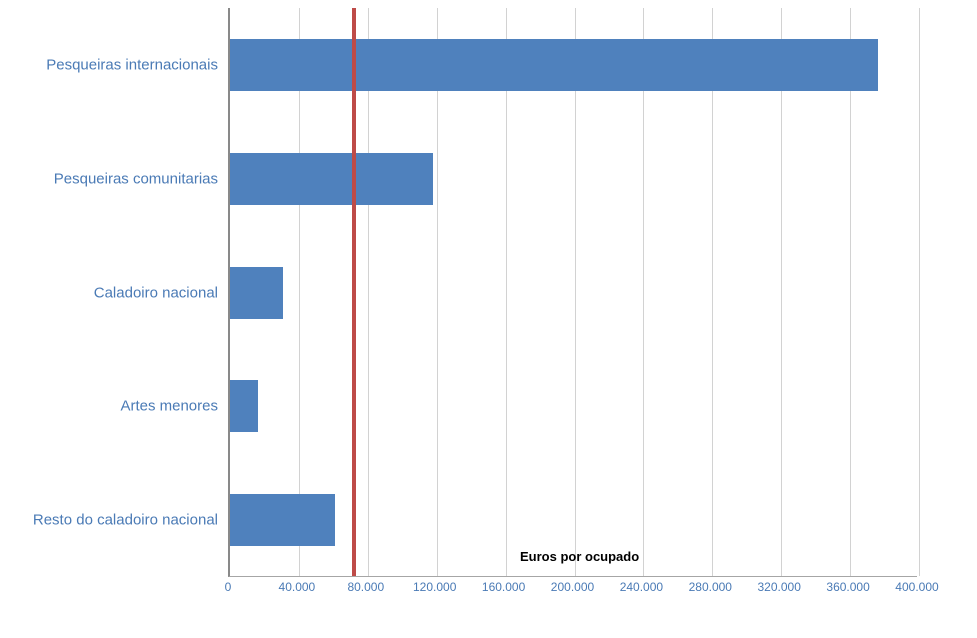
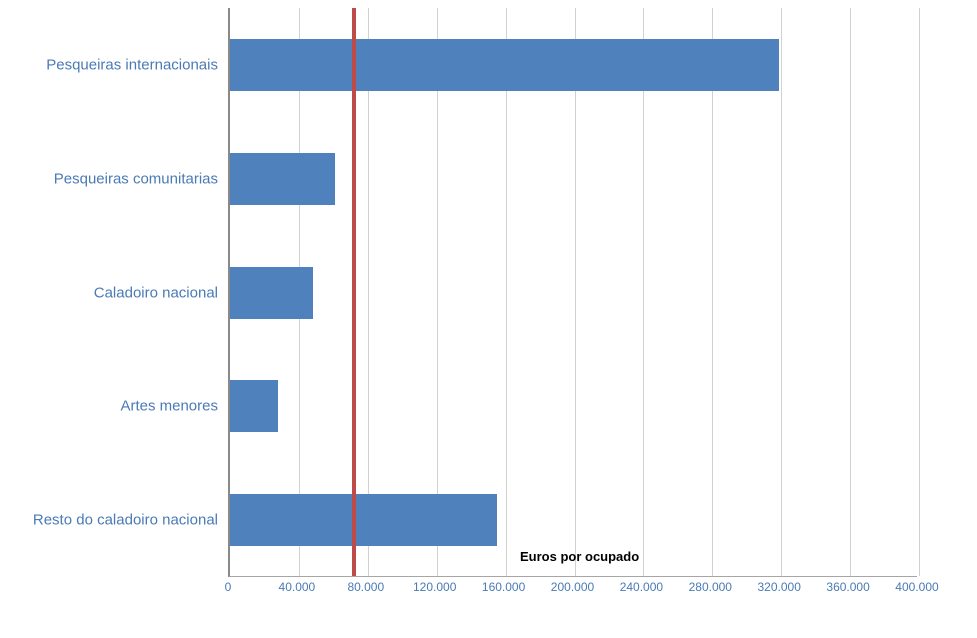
Pesqueiras internacionais: 376000 -> 319000
Pesqueiras comunitarias: 118000 -> 61000
Caladoiro nacional: 31000 -> 48000
Artes menores: 16000 -> 28000
Resto do caladoiro nacional: 61000 -> 155000
